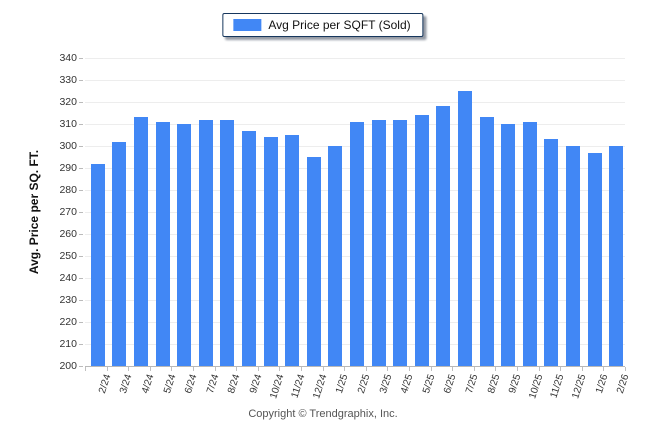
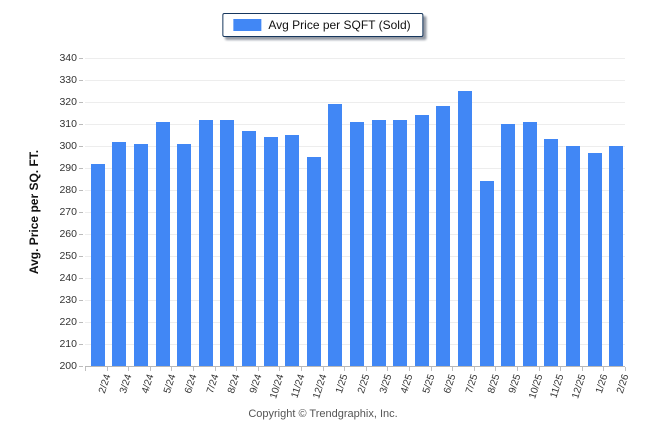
4/24: 313 -> 301
6/24: 310 -> 301
1/25: 300 -> 319
8/25: 313 -> 284
